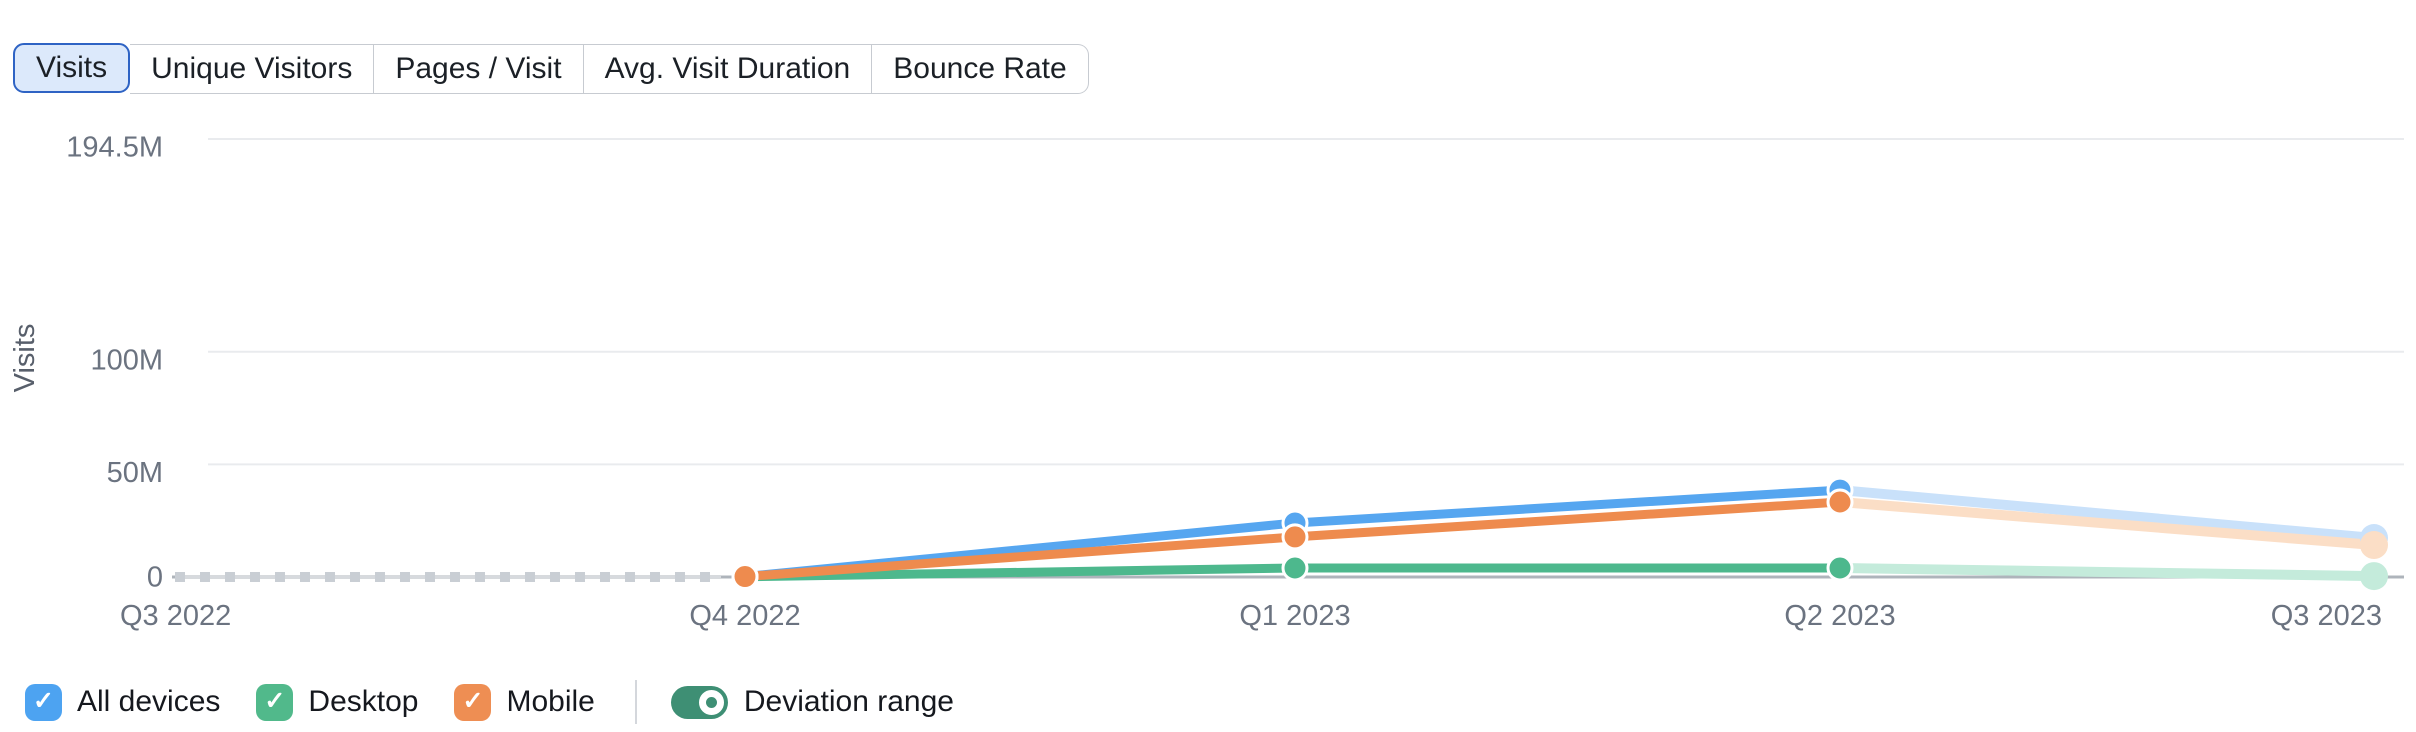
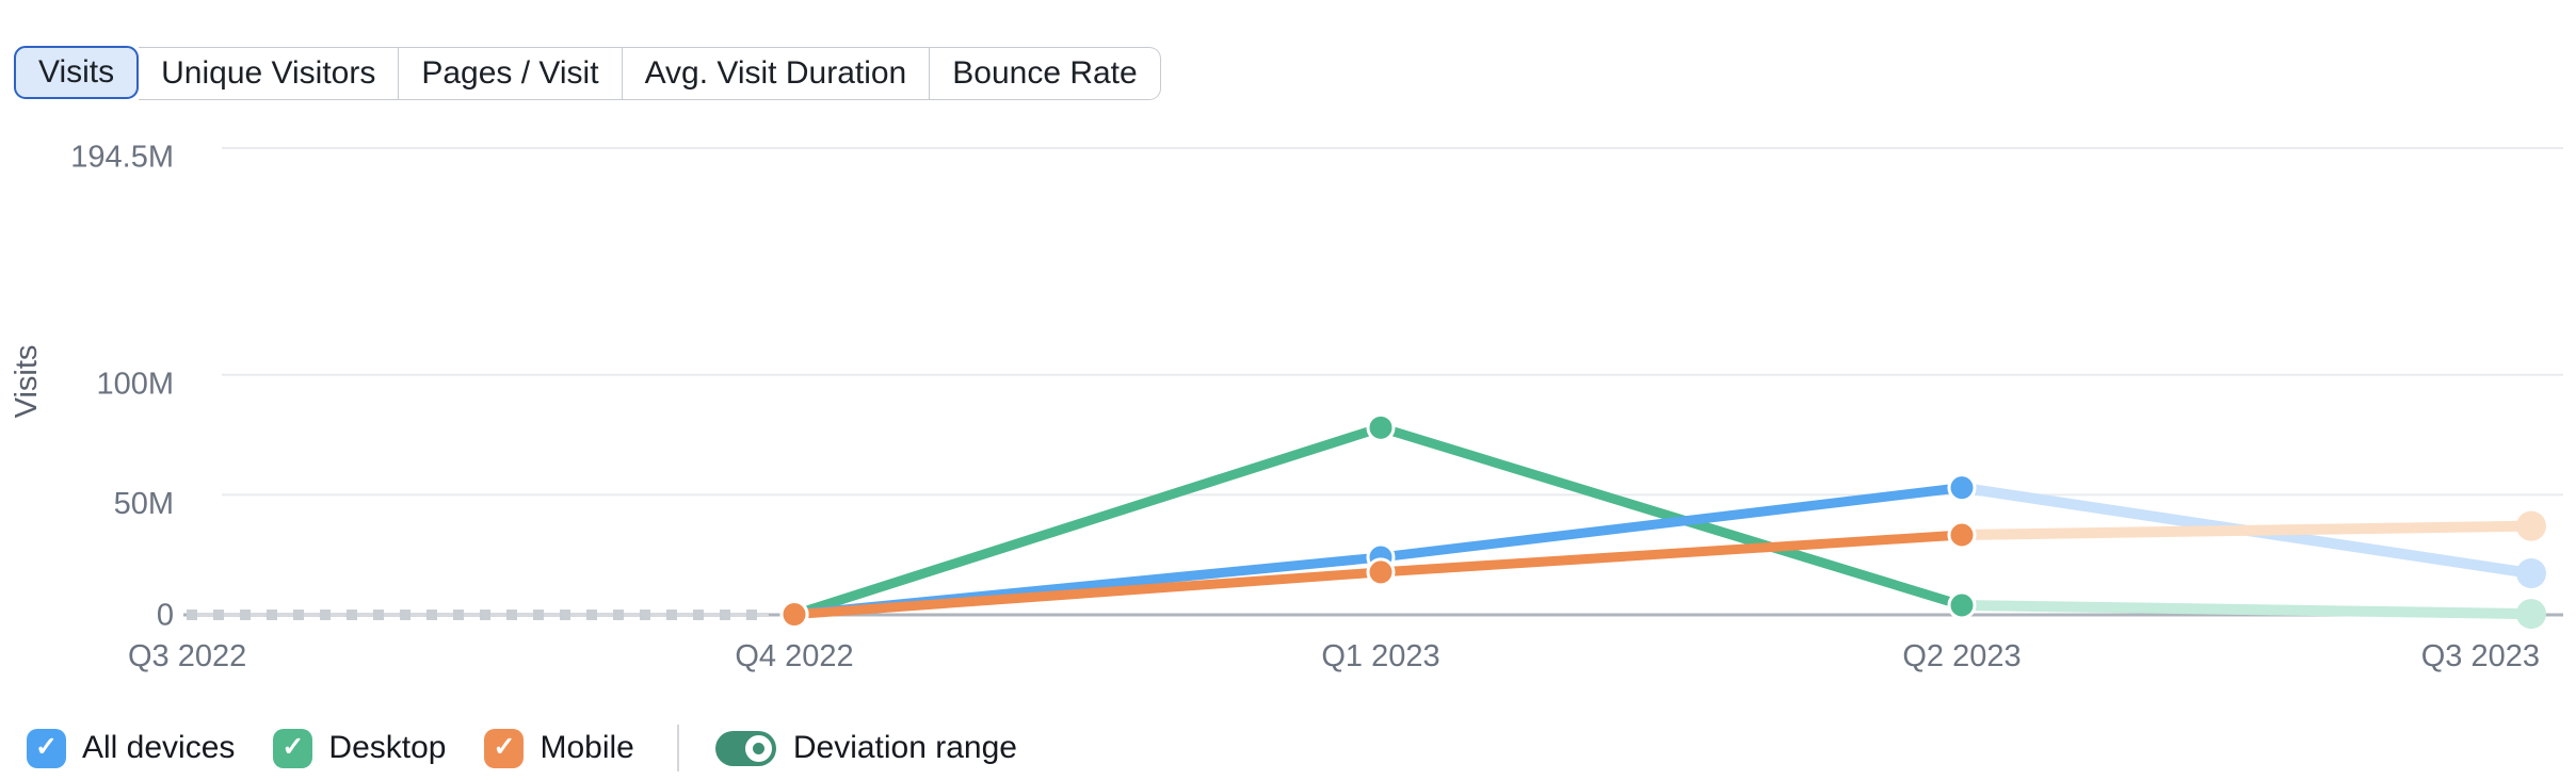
Desktop/Q1 2023: 4M -> 78M
All devices/Q2 2023: 39M -> 53M
Mobile/Q3 2023: 14M -> 37M
